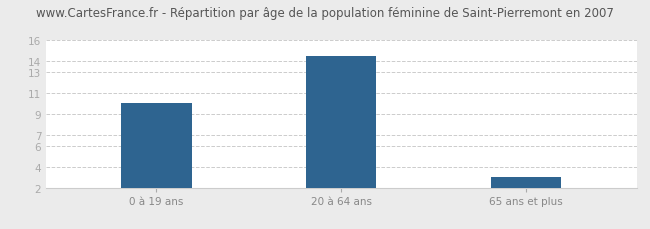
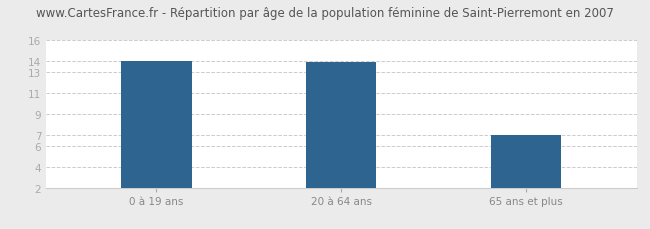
0 à 19 ans: 10.0 -> 14.0
20 à 64 ans: 14.5 -> 13.9
65 ans et plus: 3.0 -> 7.0
